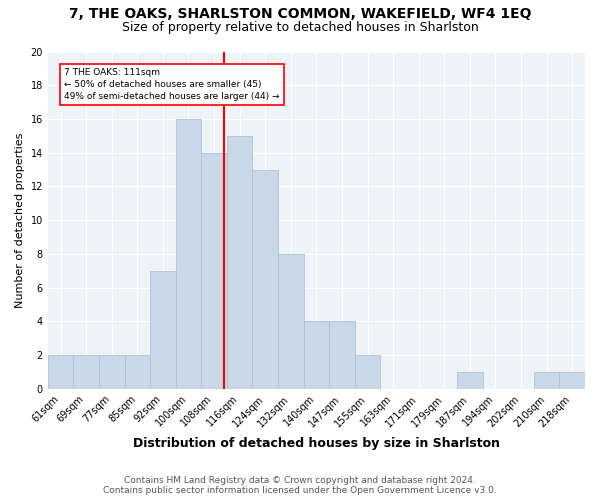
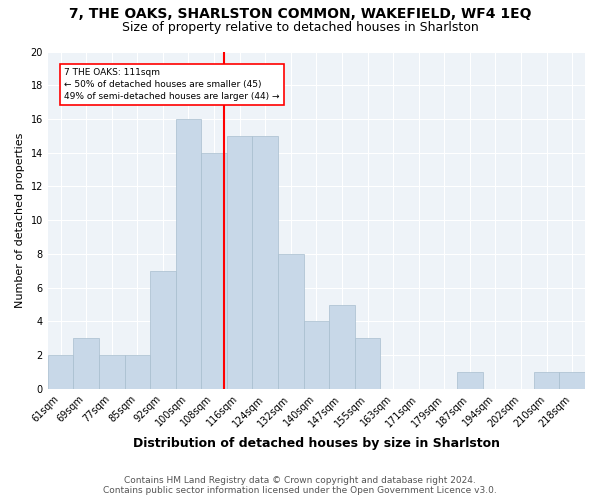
69sqm: 2 -> 3
124sqm: 13 -> 15
147sqm: 4 -> 5
155sqm: 2 -> 3
